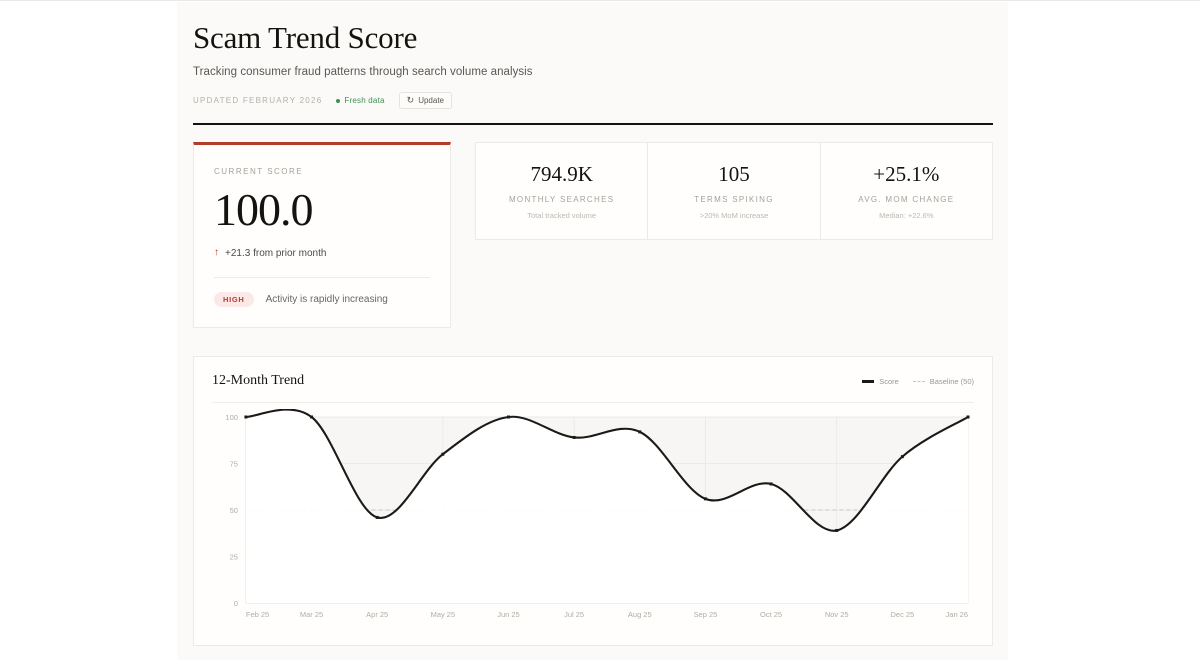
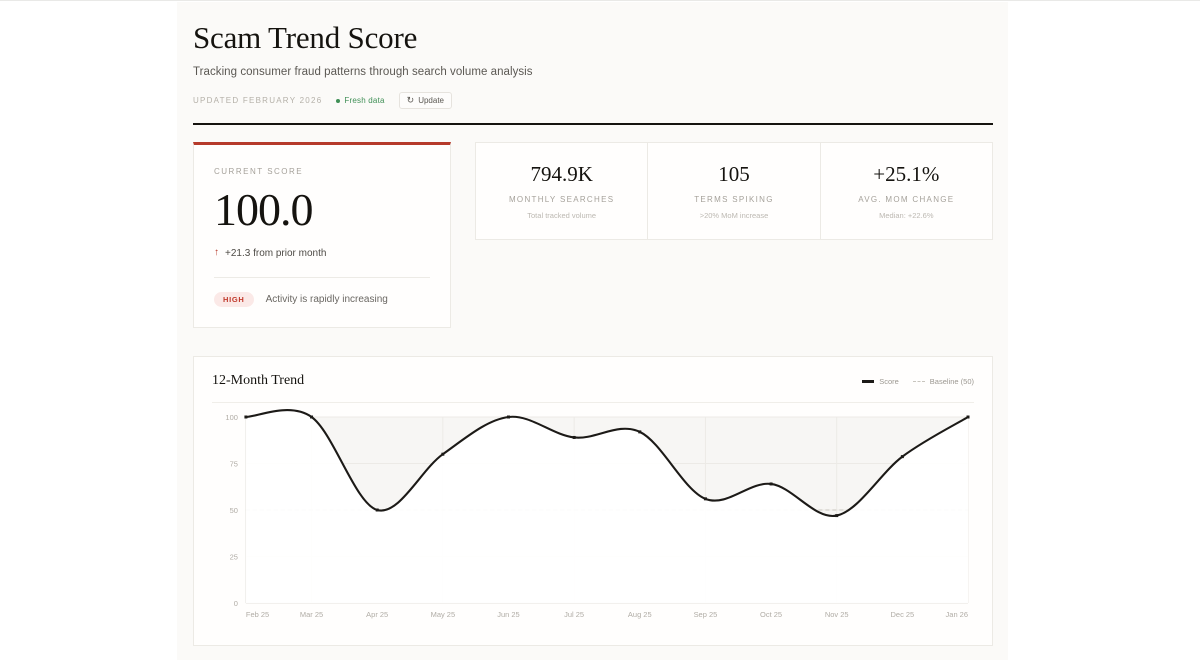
Apr 25: 46 -> 50
Nov 25: 39 -> 47
